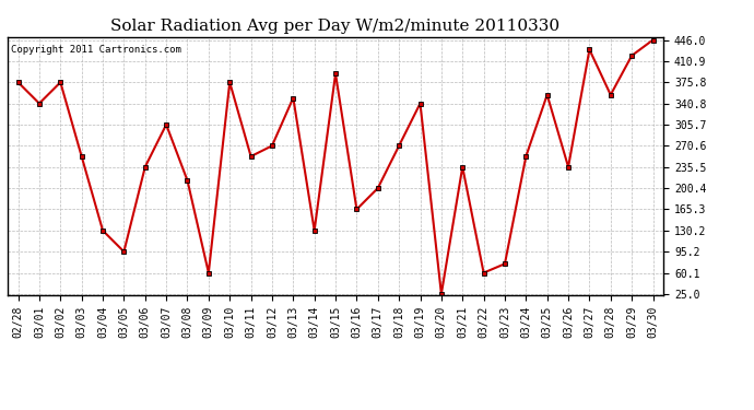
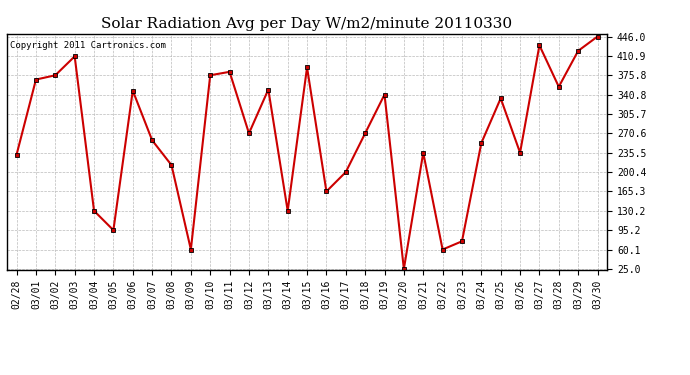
02/28: 376 -> 232
03/01: 341 -> 368
03/03: 253 -> 410
03/06: 236 -> 348
03/07: 306 -> 258
03/11: 253 -> 382
03/25: 355 -> 334
